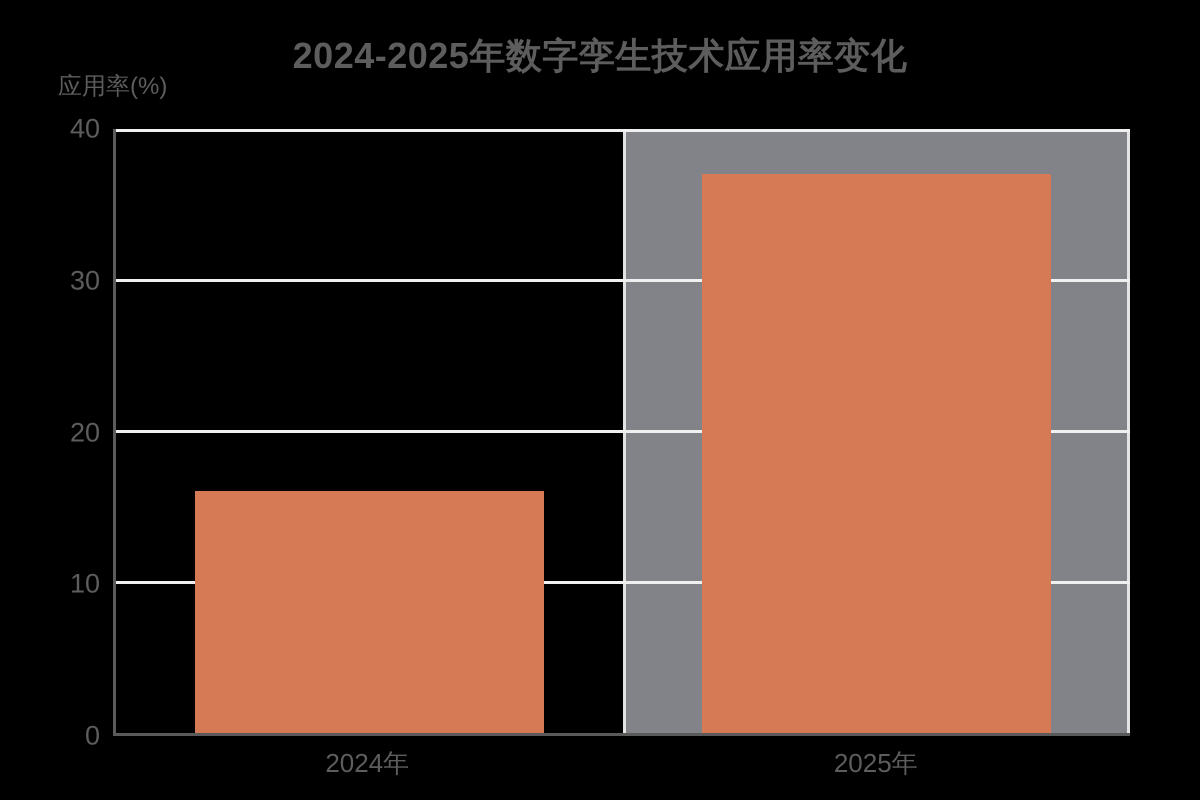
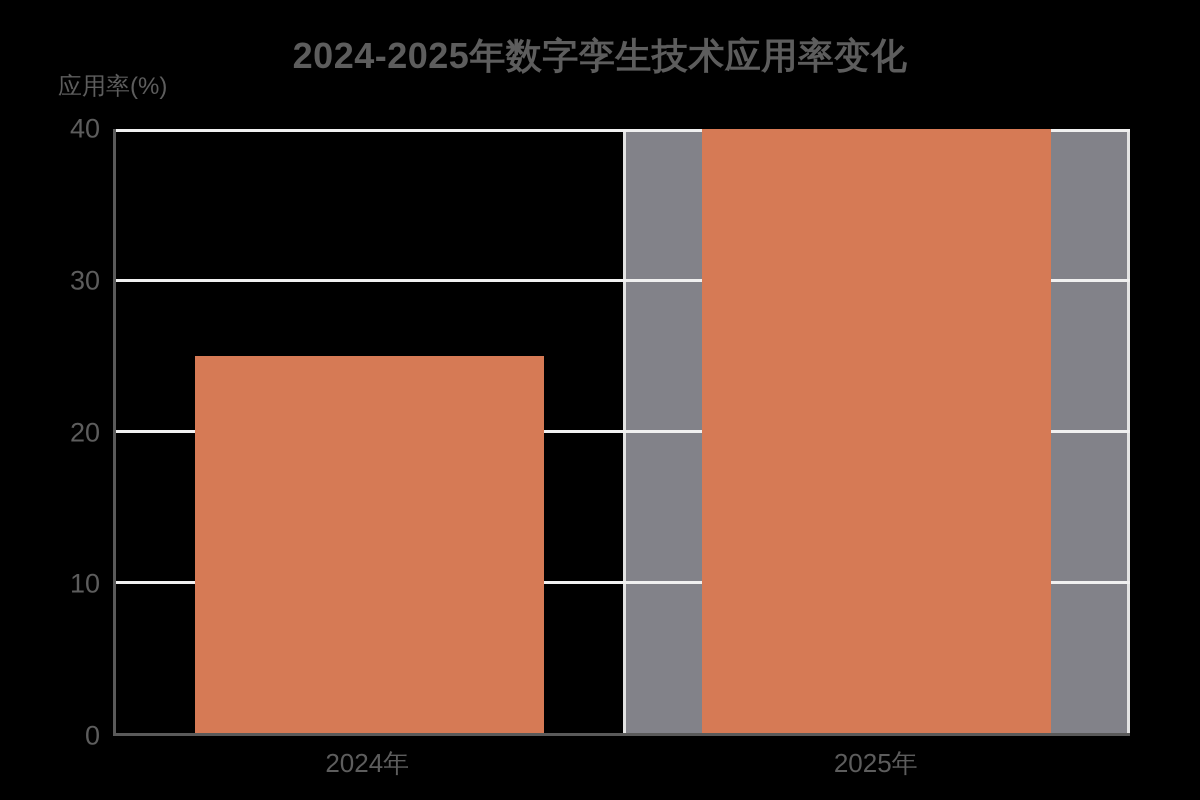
2024年: 16 -> 25
2025年: 37 -> 40
